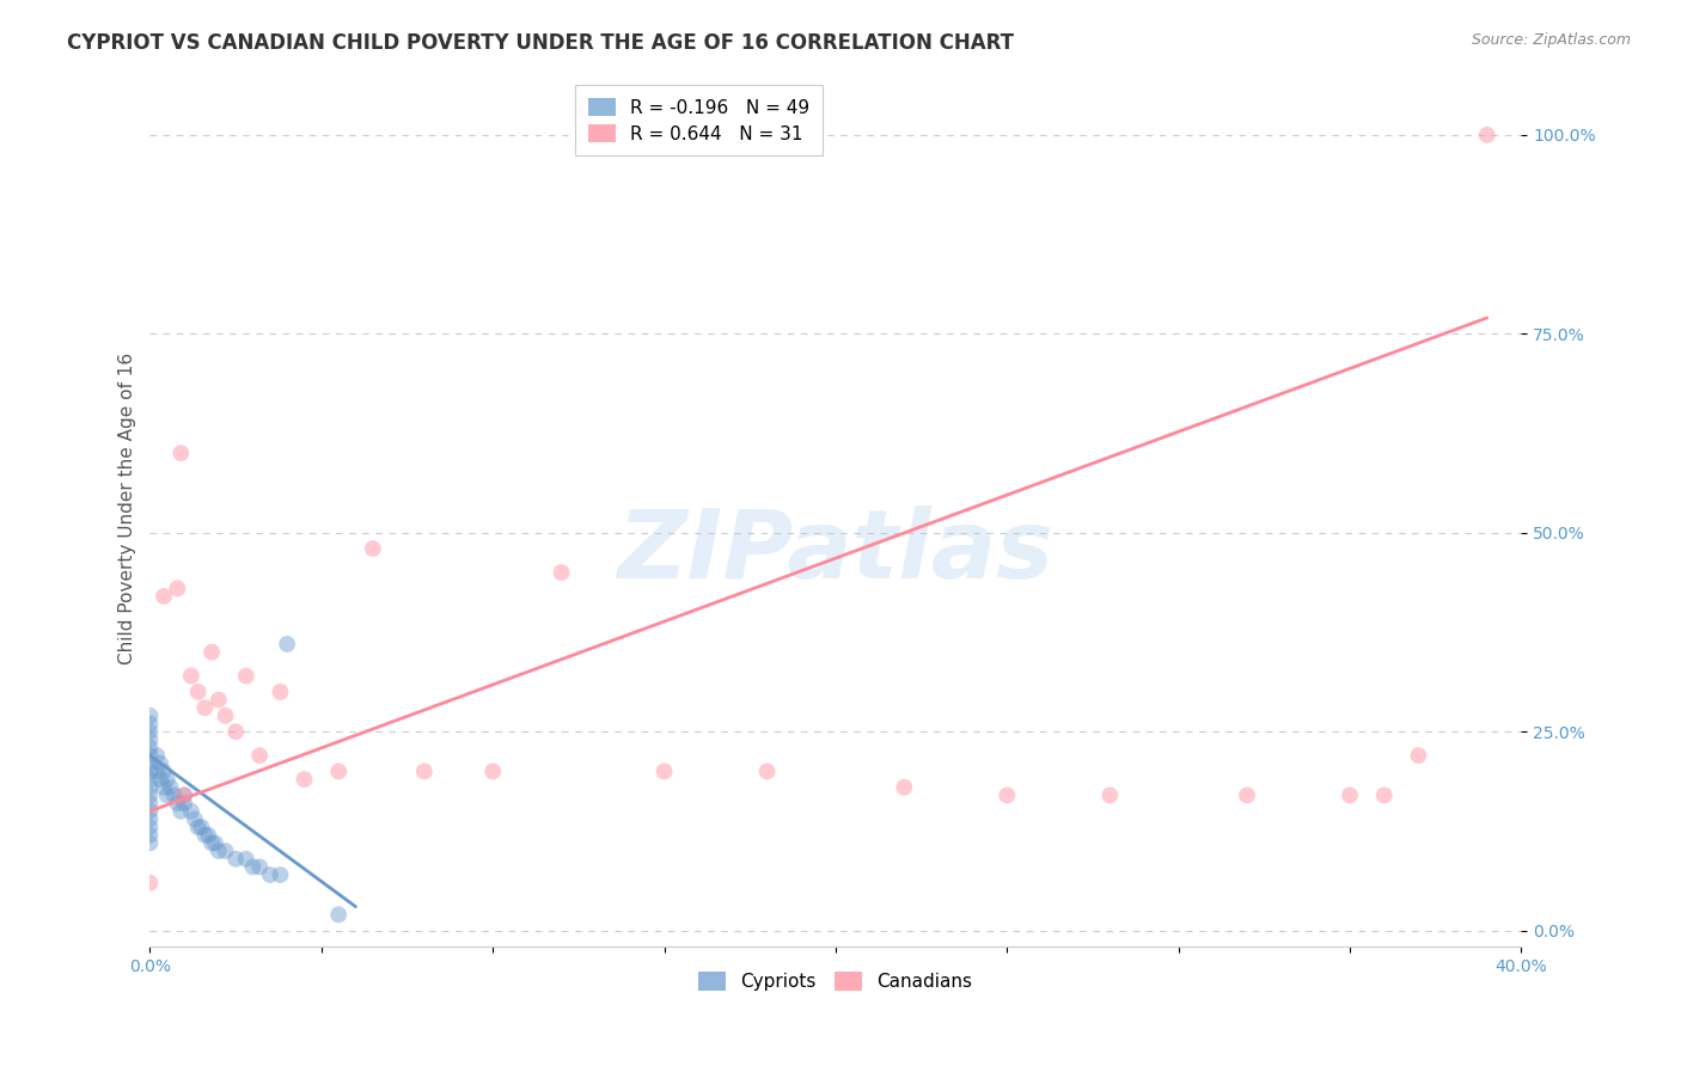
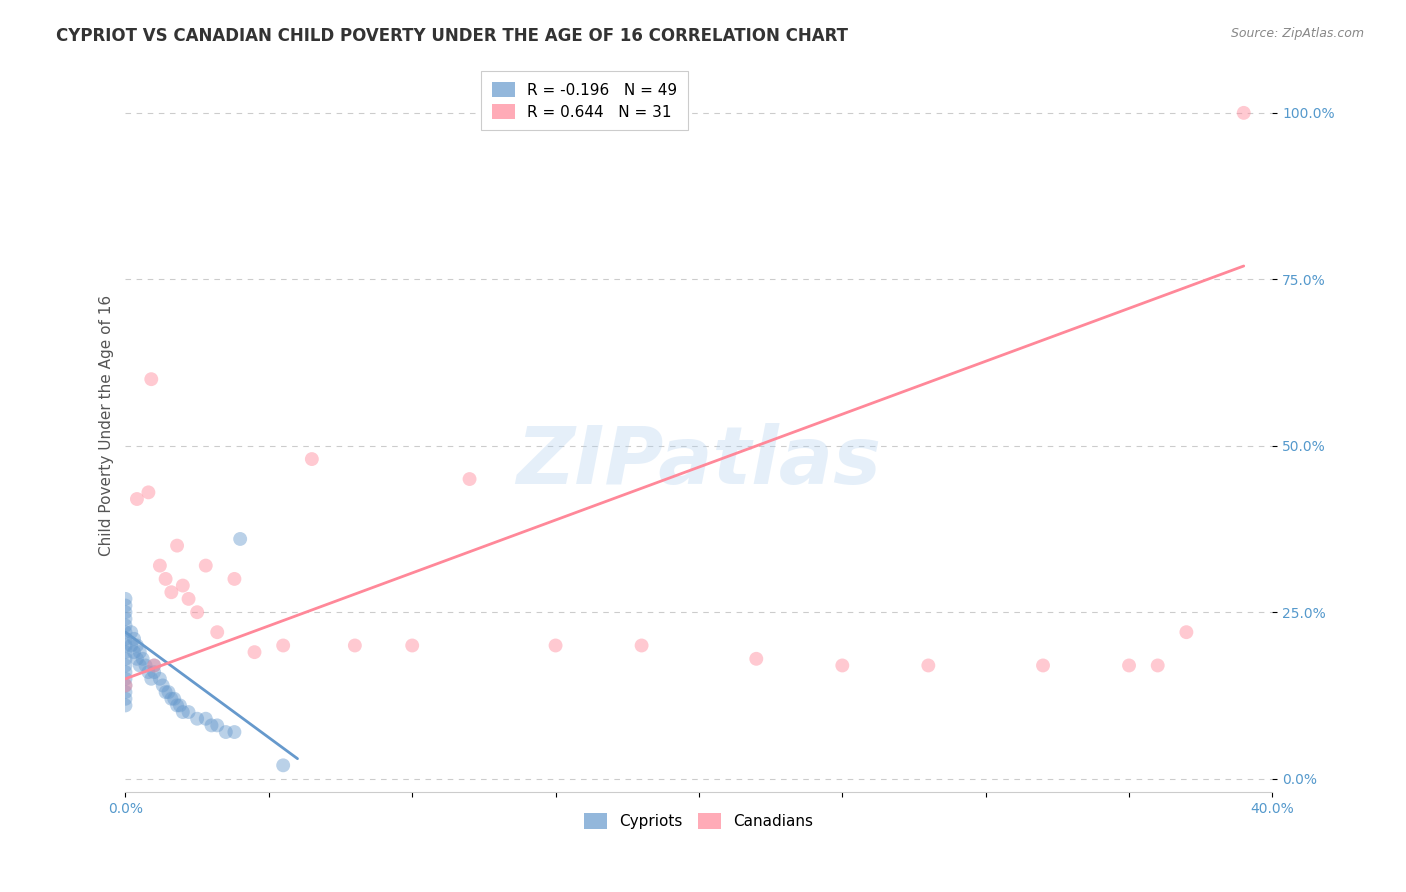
Canadians/0.0%: 6% -> 14%
